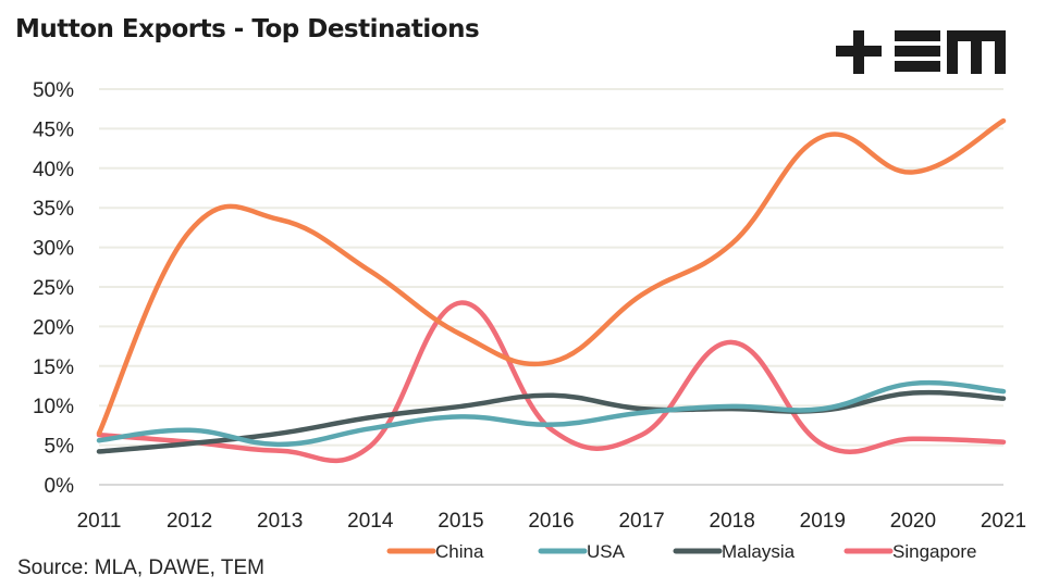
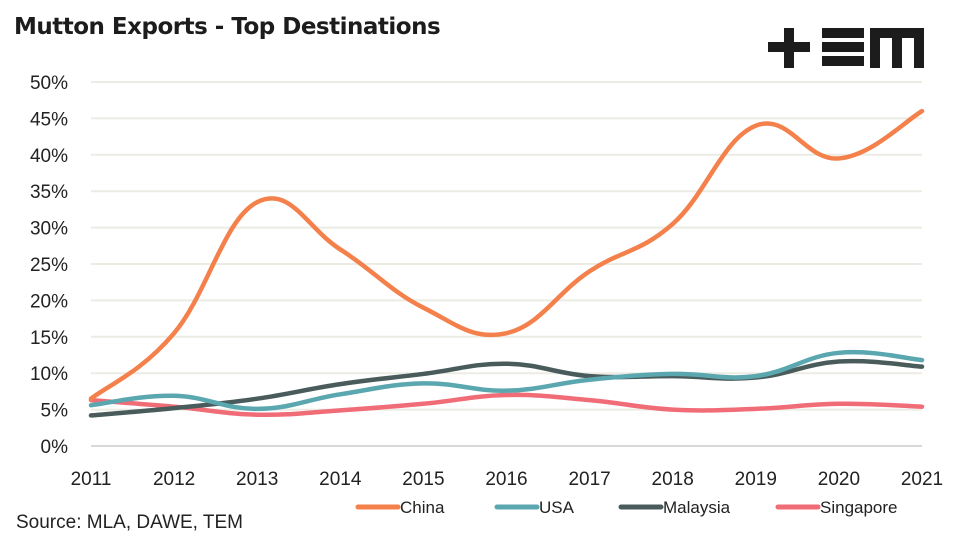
China/2012: 32% -> 16%
Singapore/2015: 23% -> 6%
Singapore/2018: 18% -> 5%
